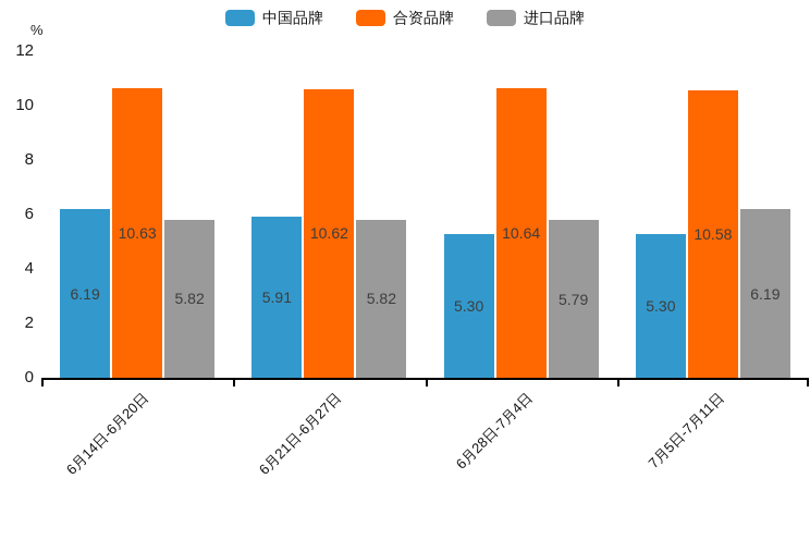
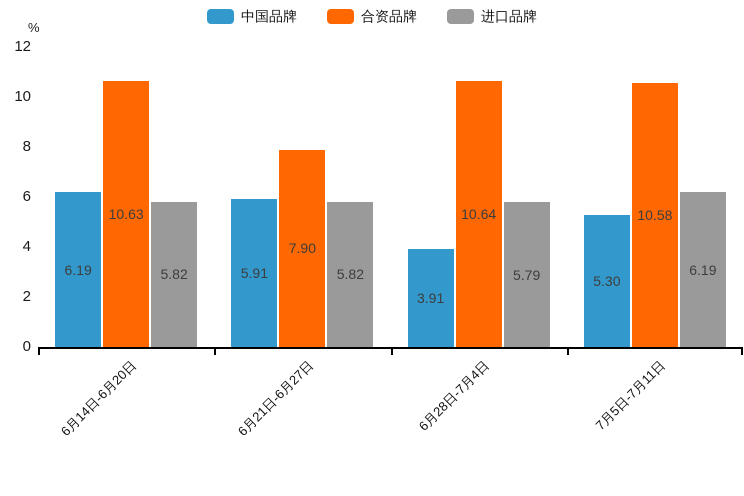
合资品牌/6月21日-6月27日: 10.62 -> 7.90
中国品牌/6月28日-7月4日: 5.30 -> 3.91
